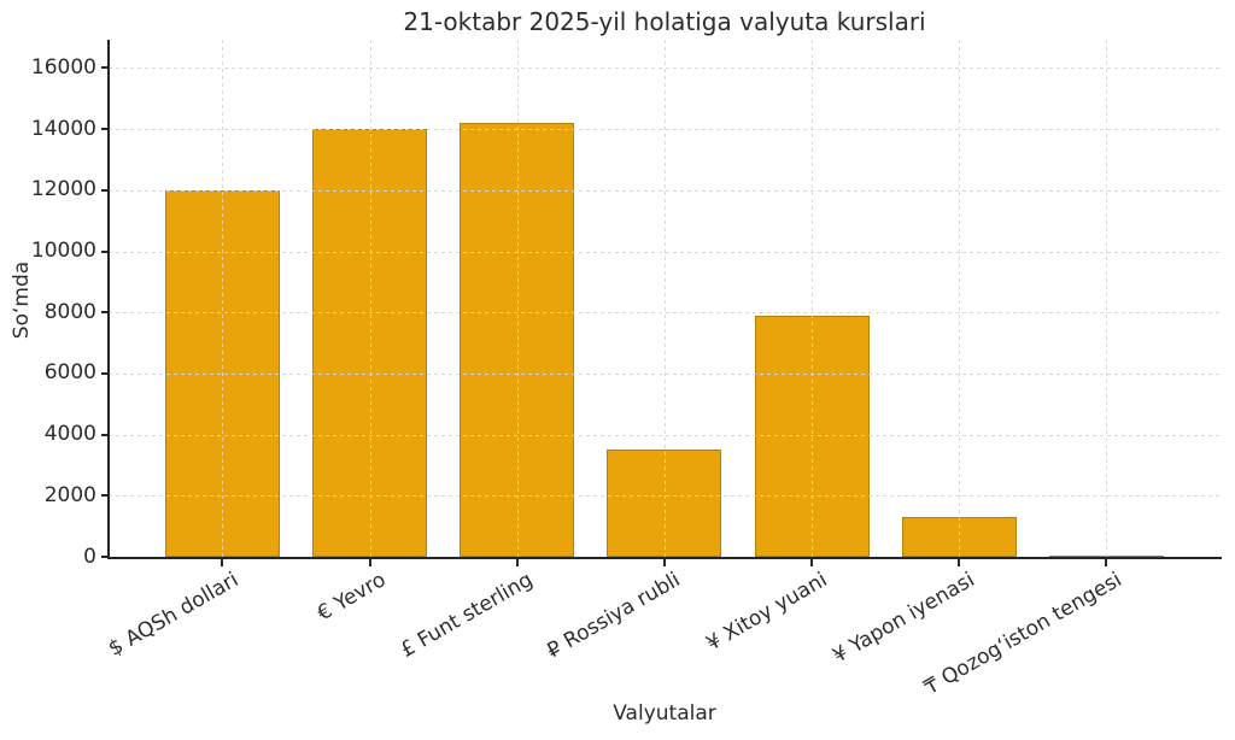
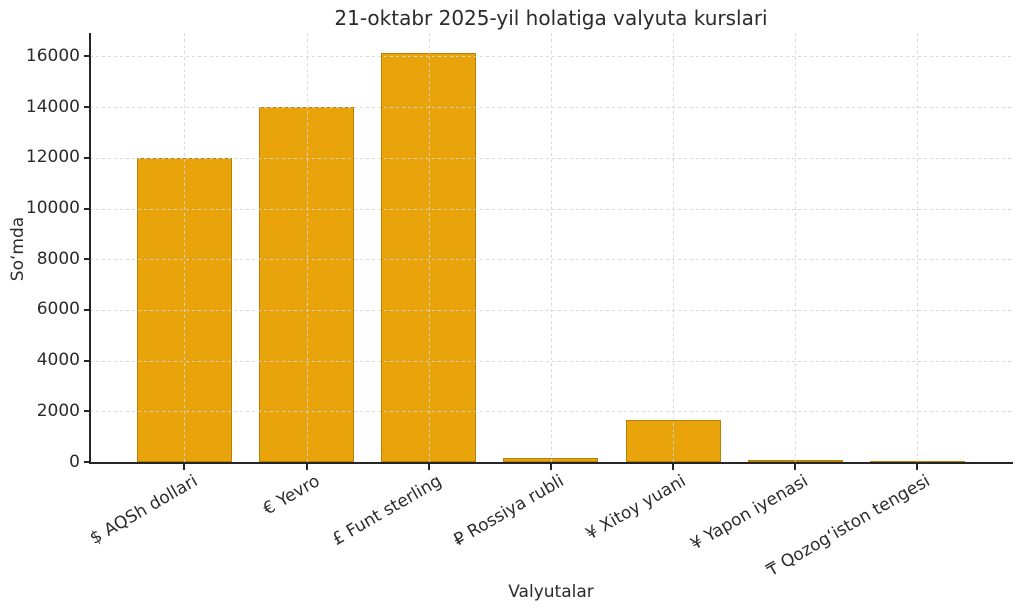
£ Funt sterling: 14200 -> 16200
₽ Rossiya rubli: 3500 -> 200
¥ Xitoy yuani: 7900 -> 1600
¥ Yapon iyenasi: 1300 -> 100
